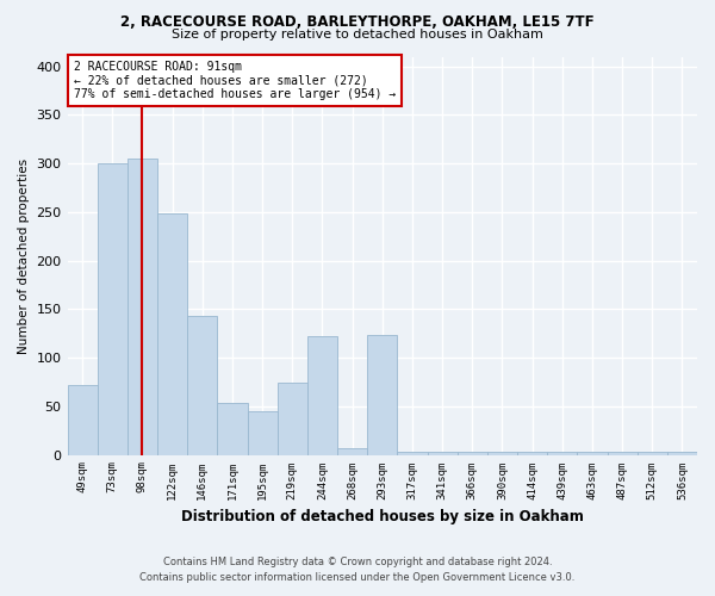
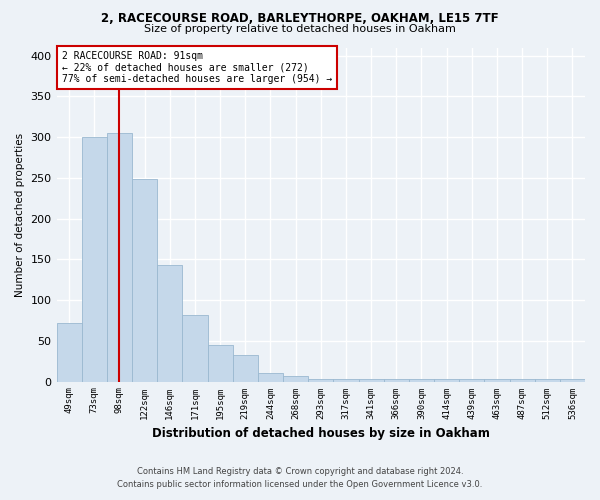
171sqm: 54 -> 82
219sqm: 74 -> 32
244sqm: 122 -> 10
293sqm: 124 -> 3
